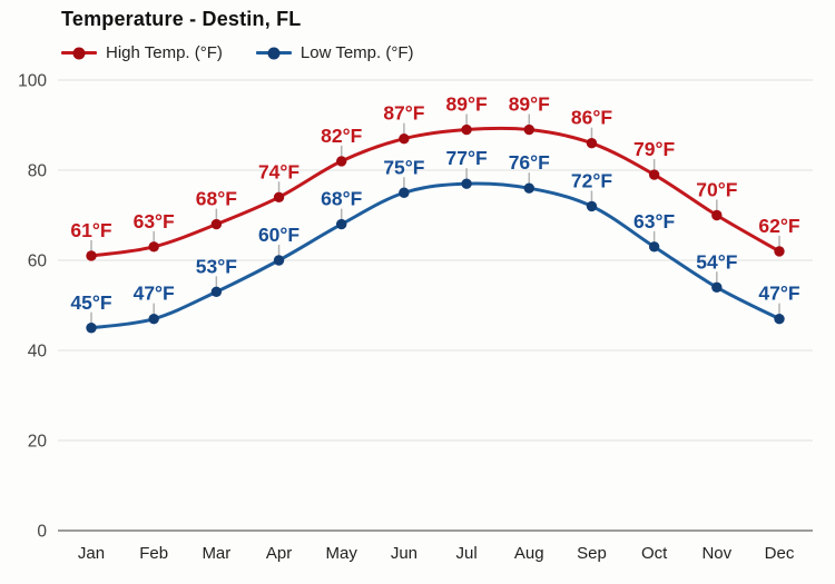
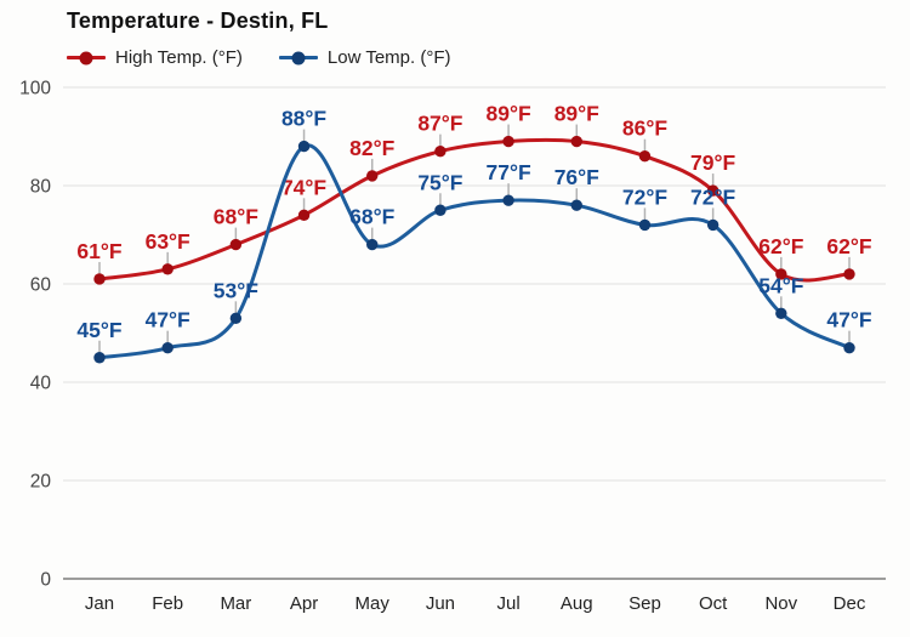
Low Temp. (°F)/Apr: 60°F -> 88°F
Low Temp. (°F)/Oct: 63°F -> 72°F
High Temp. (°F)/Nov: 70°F -> 62°F
